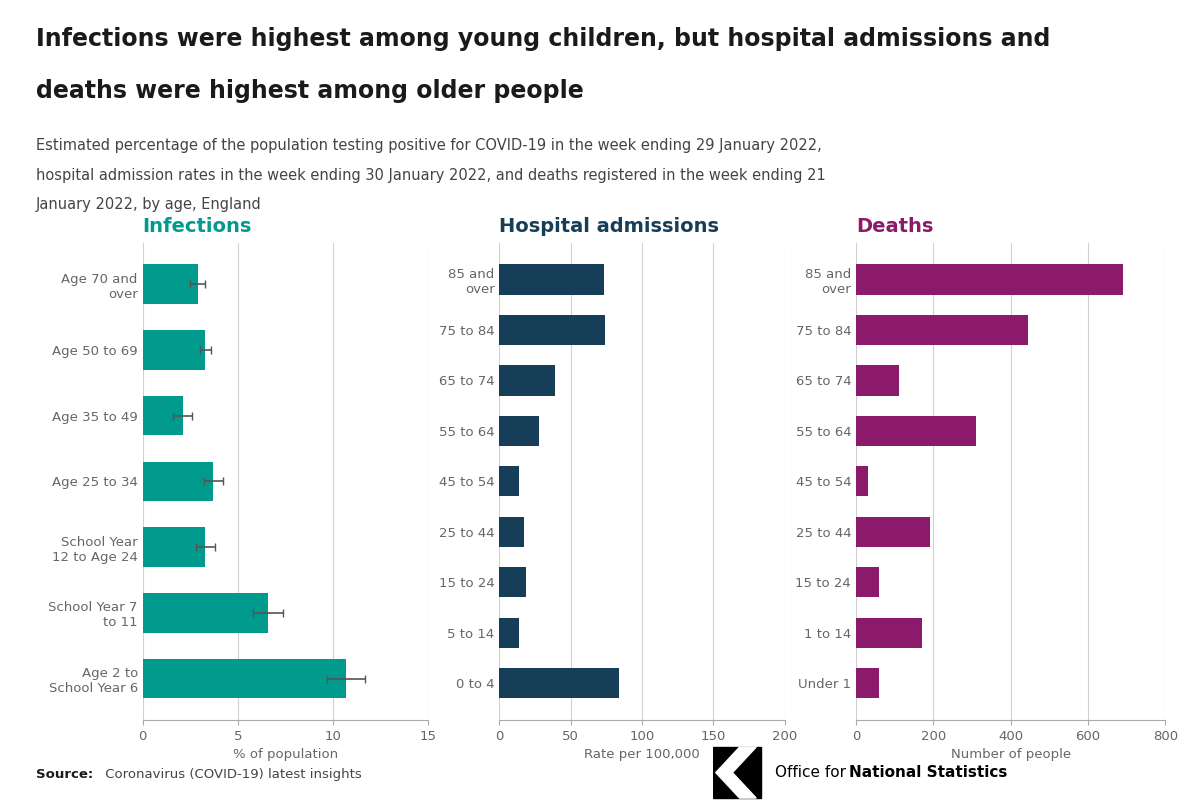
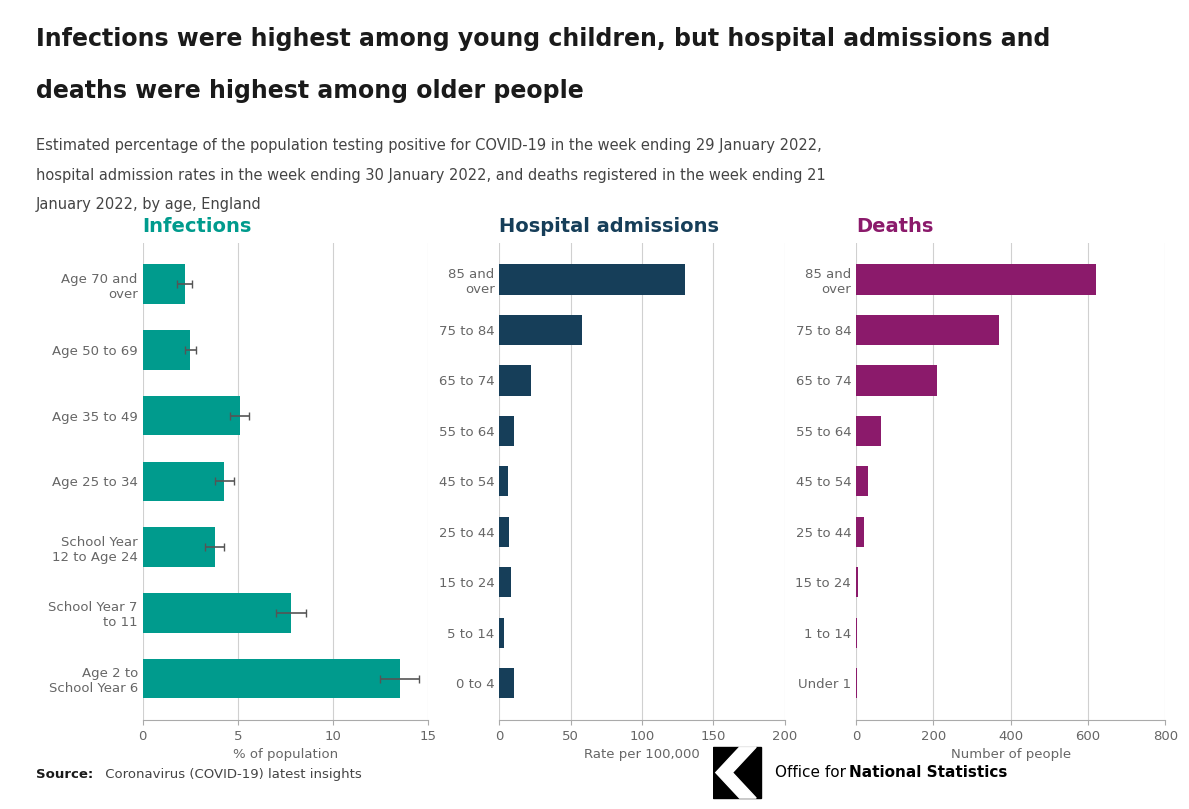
Infections/Age 70 and over: 2.9 -> 2.2
Infections/Age 50 to 69: 3.3 -> 2.5
Infections/Age 35 to 49: 2.1 -> 5.1
Infections/Age 25 to 34: 3.7 -> 4.3
Infections/School Year 12 to Age 24: 3.3 -> 3.8
Infections/School Year 7 to 11: 6.6 -> 7.8
Infections/Age 2 to School Year 6: 10.7 -> 13.5
Hospital admissions/85 and over: 73 -> 130
Hospital admissions/75 to 84: 74 -> 58
Hospital admissions/65 to 74: 39 -> 22
Hospital admissions/55 to 64: 28 -> 10
Hospital admissions/45 to 54: 14 -> 6
Hospital admissions/25 to 44: 17 -> 7
Hospital admissions/15 to 24: 19 -> 8
Hospital admissions/5 to 14: 14 -> 3
Hospital admissions/0 to 4: 84 -> 10
Deaths/85 and over: 690 -> 620
Deaths/75 to 84: 445 -> 370
Deaths/65 to 74: 110 -> 210
Deaths/55 to 64: 310 -> 65
Deaths/25 to 44: 190 -> 20
Deaths/15 to 24: 60 -> 5
Deaths/1 to 14: 170 -> 2
Deaths/Under 1: 60 -> 3
